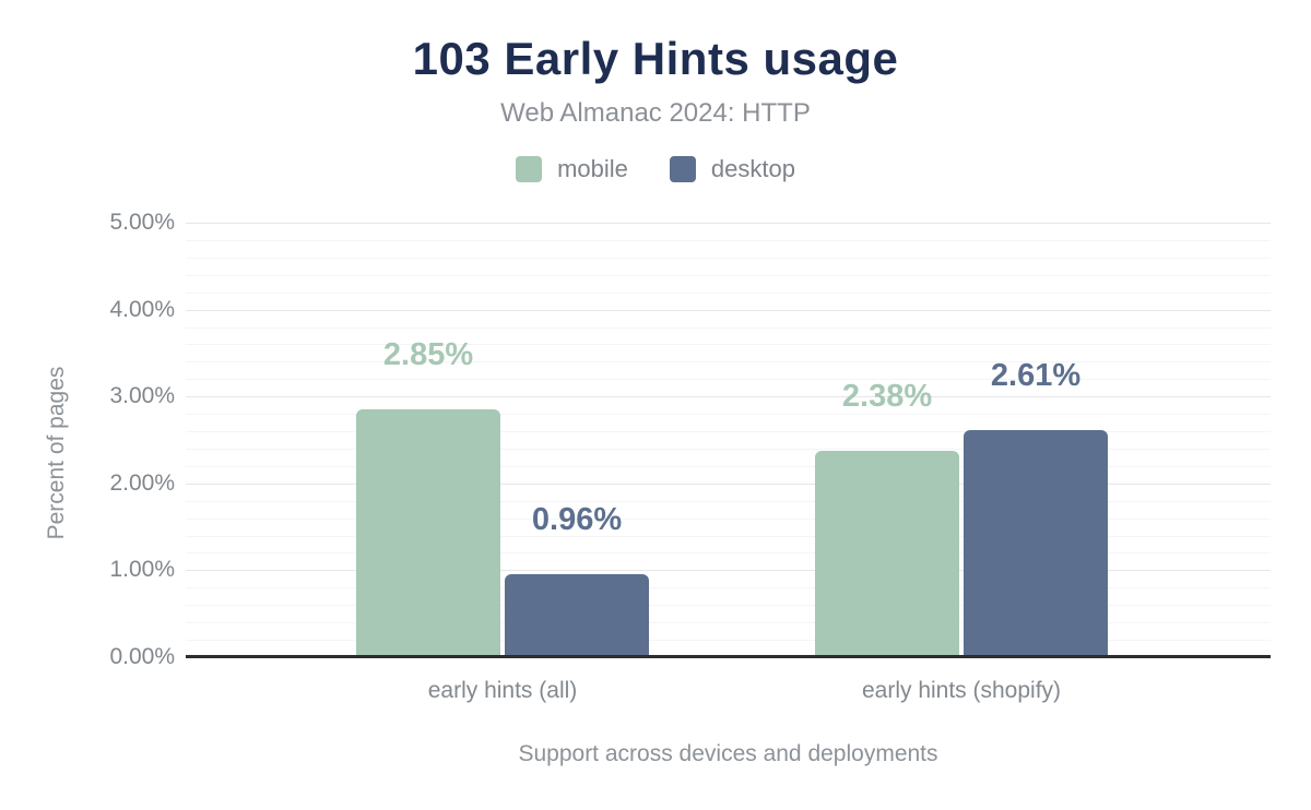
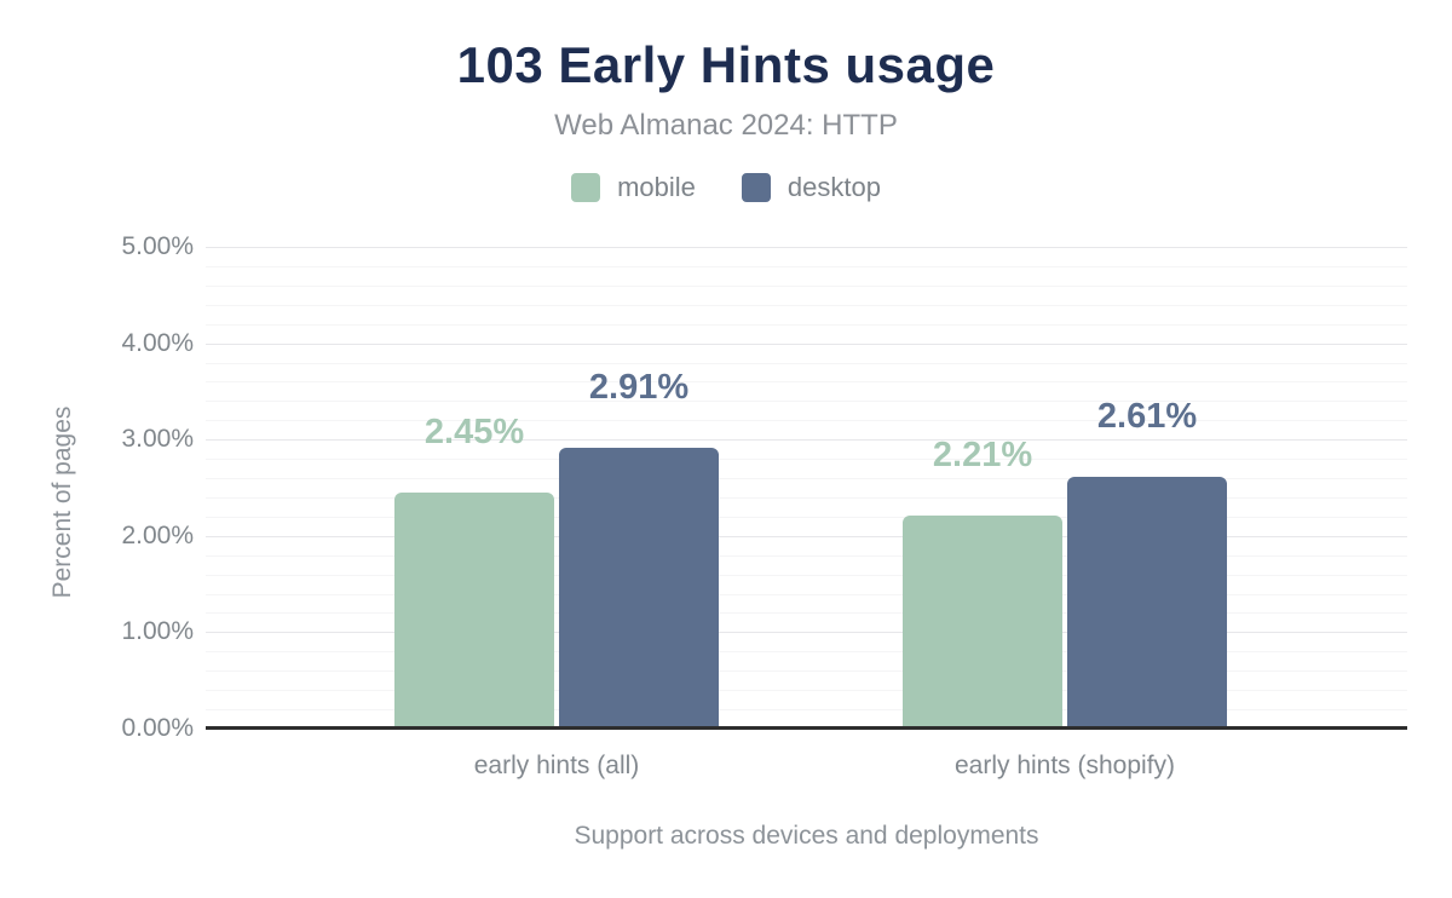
mobile/early hints (all): 2.85% -> 2.45%
desktop/early hints (all): 0.96% -> 2.91%
mobile/early hints (shopify): 2.38% -> 2.21%
